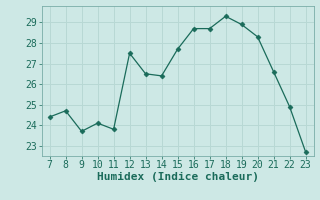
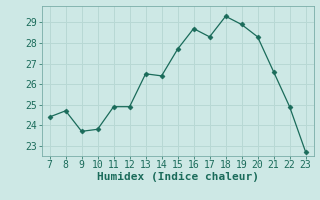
10: 24.1 -> 23.8
11: 23.8 -> 24.9
12: 27.5 -> 24.9
17: 28.7 -> 28.3
